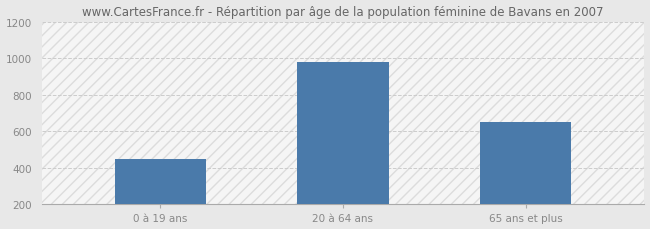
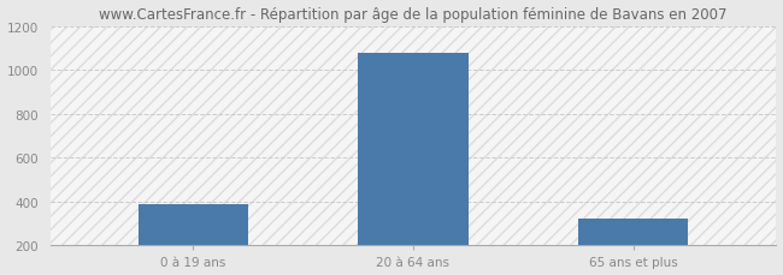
0 à 19 ans: 450 -> 390
20 à 64 ans: 980 -> 1080
65 ans et plus: 650 -> 320
